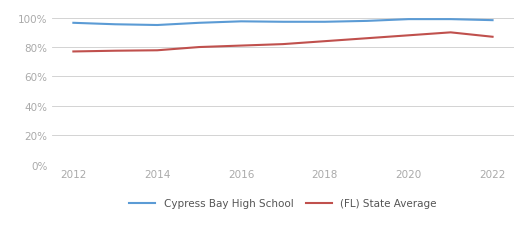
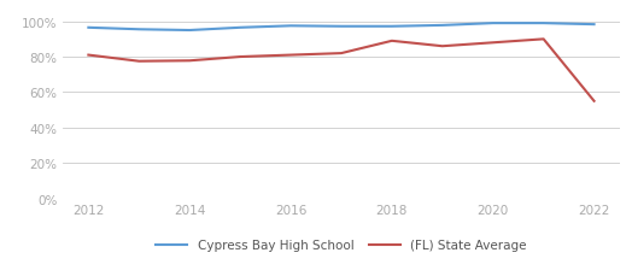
(FL) State Average/2012: 77% -> 81%
(FL) State Average/2018: 84% -> 89%
(FL) State Average/2022: 87% -> 55%
